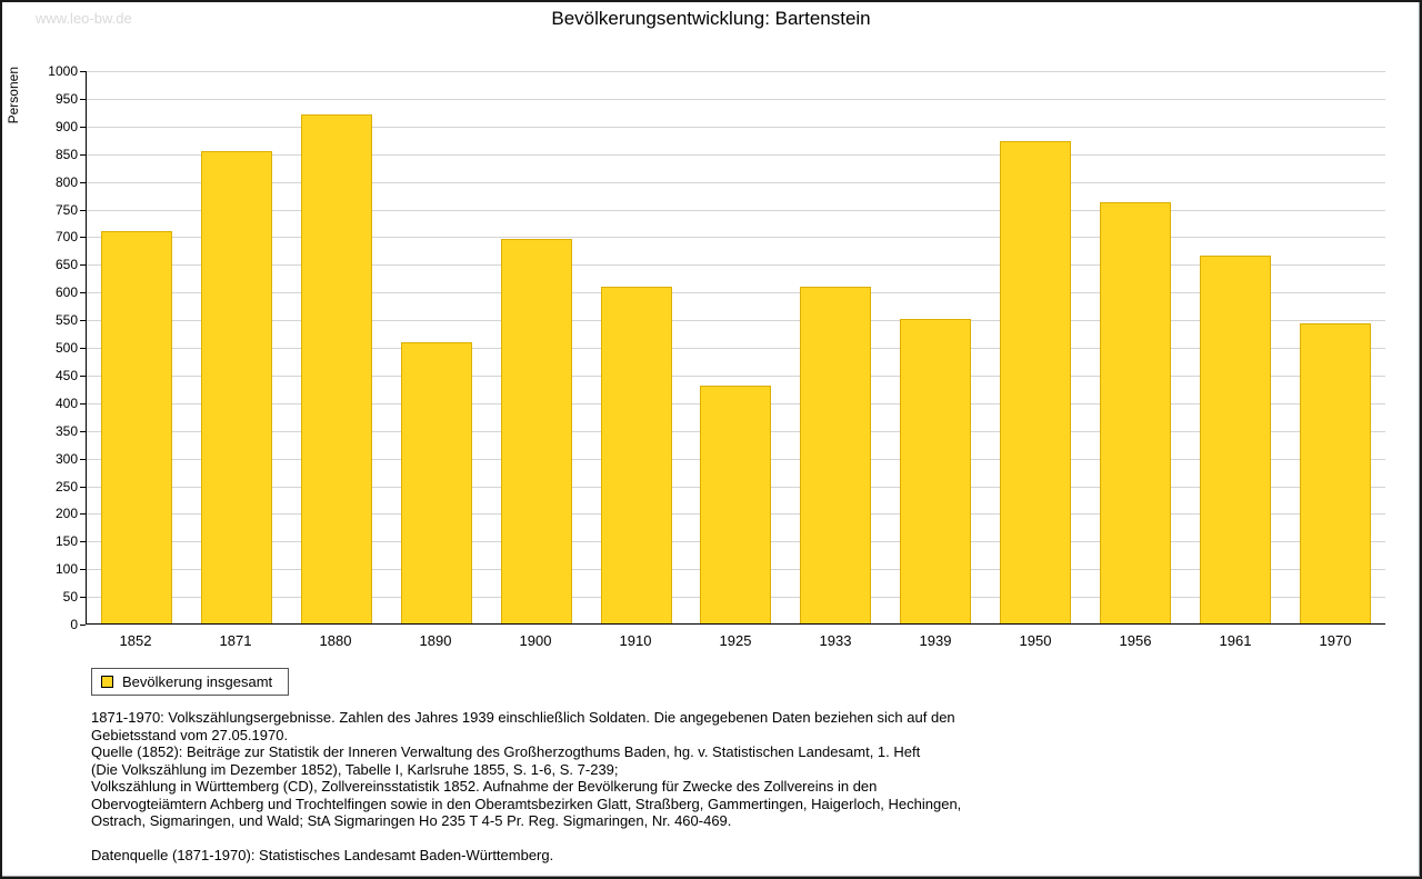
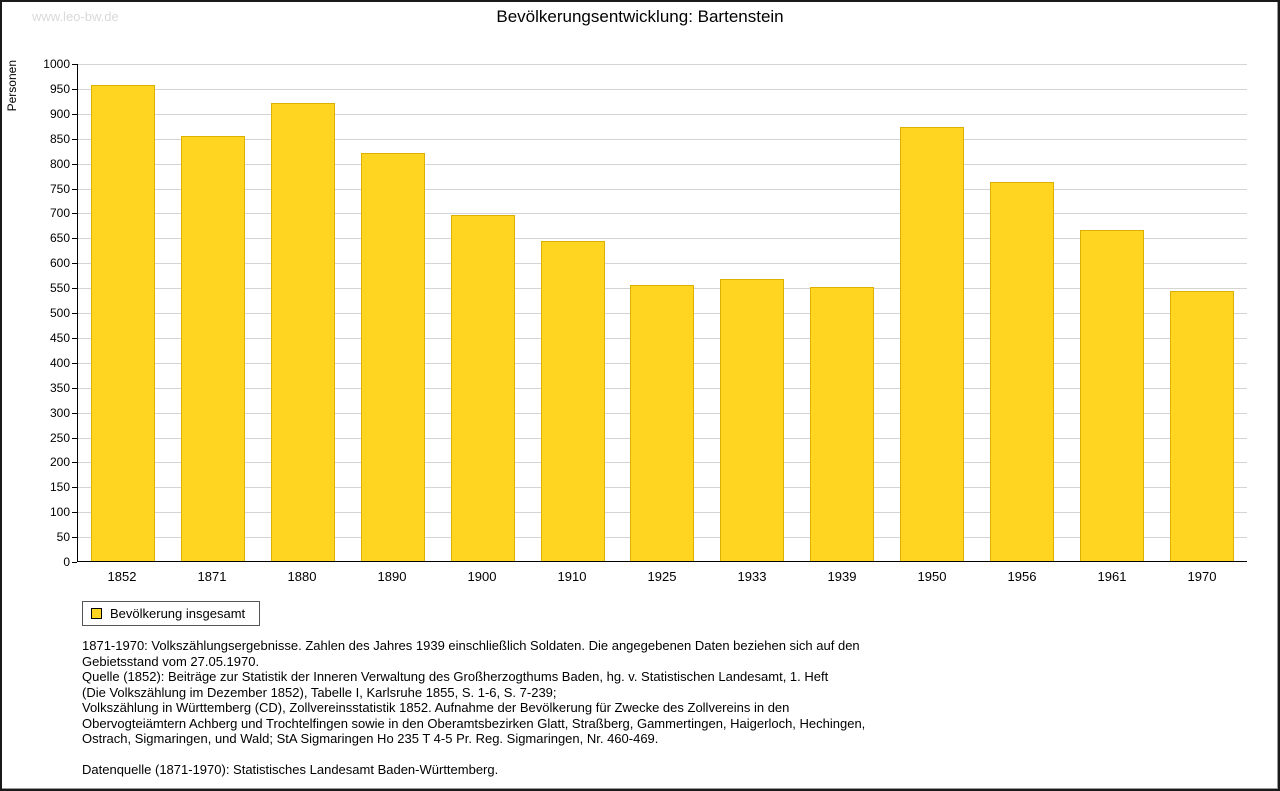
1852: 710 -> 960
1890: 510 -> 820
1910: 610 -> 640
1925: 430 -> 560
1933: 610 -> 570
